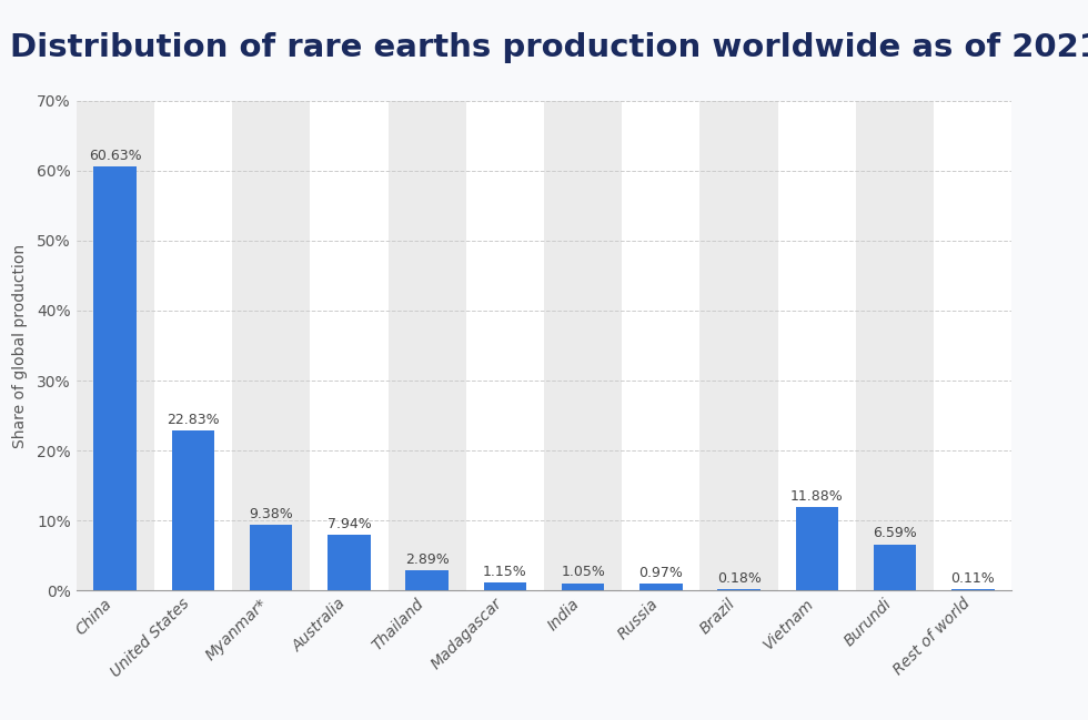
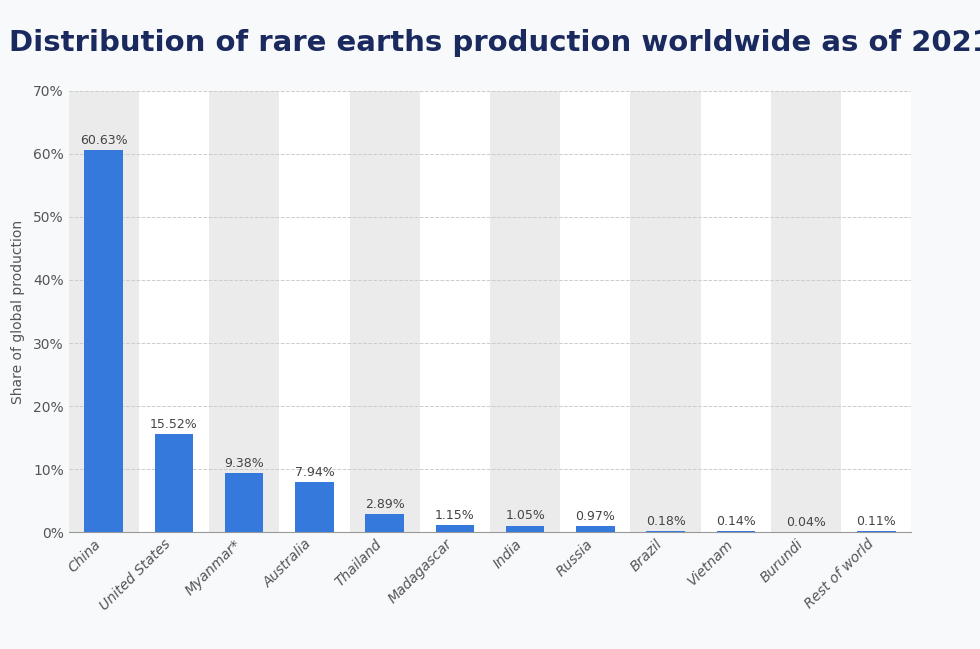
United States: 22.83% -> 15.52%
Vietnam: 11.88% -> 0.14%
Burundi: 6.59% -> 0.04%
